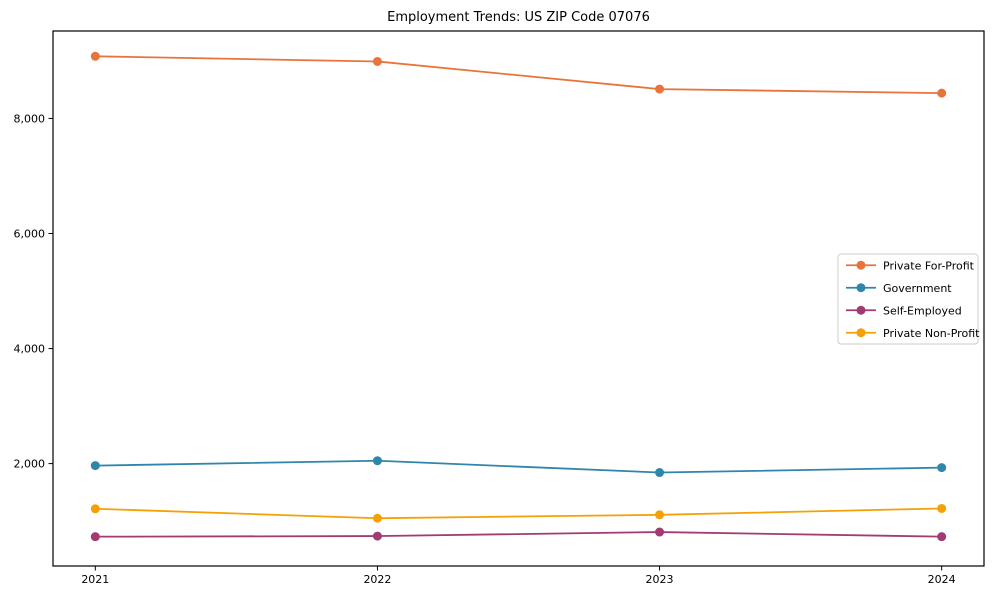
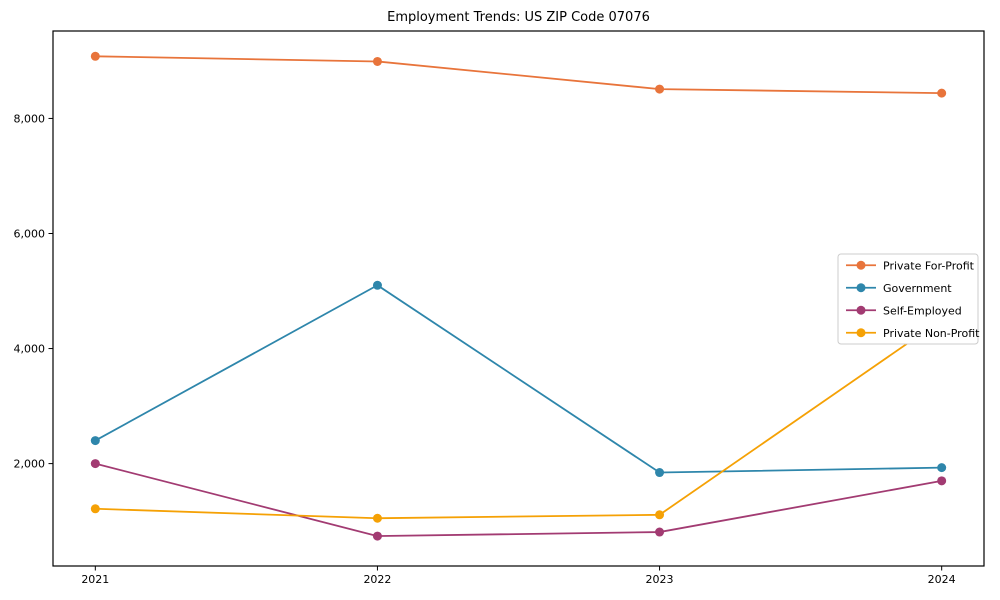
Government/2021: 2000 -> 2400
Self-Employed/2021: 700 -> 2000
Government/2022: 2000 -> 5100
Self-Employed/2024: 700 -> 1700
Private Non-Profit/2024: 1200 -> 4500
